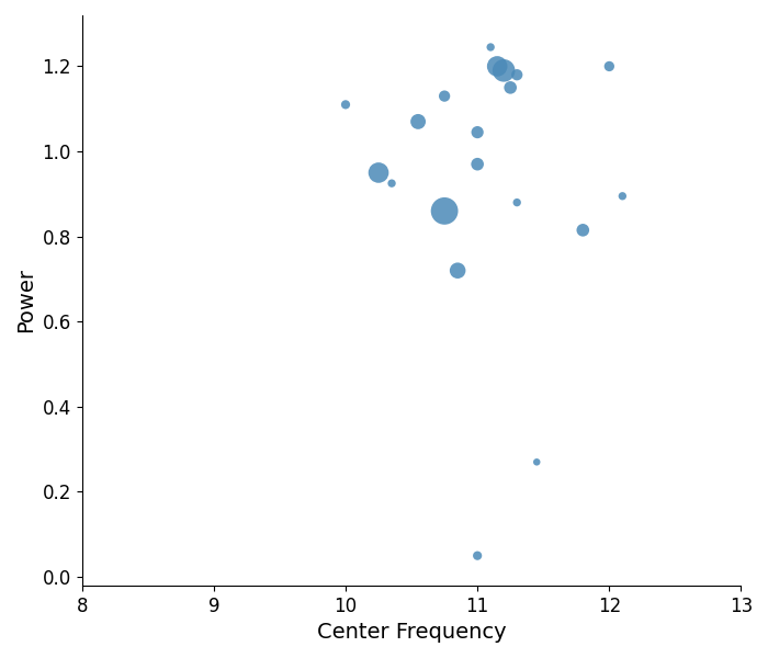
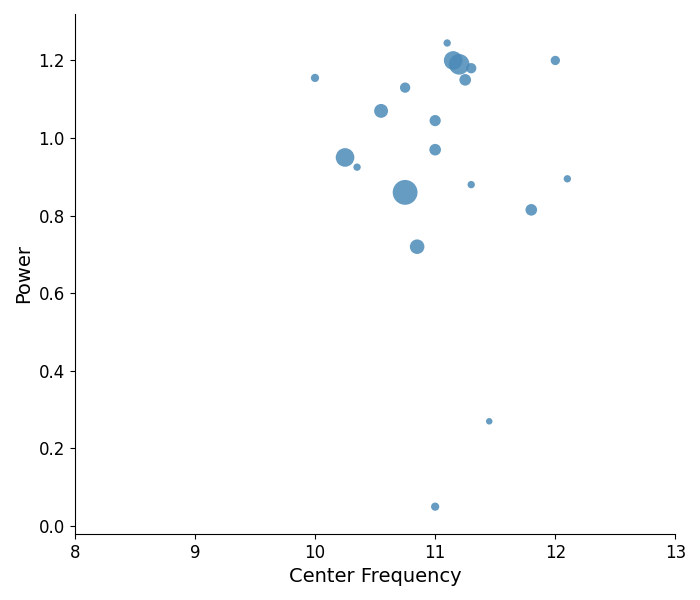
10: 1.110 -> 1.155
